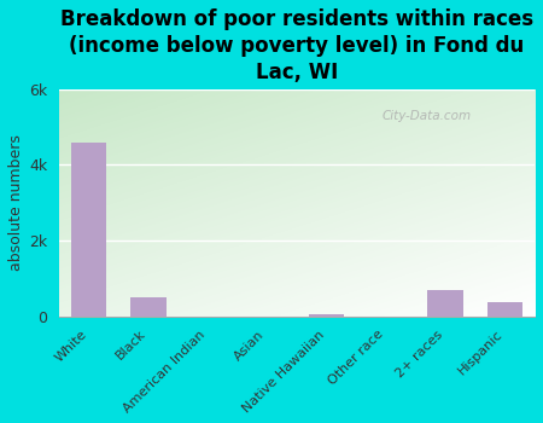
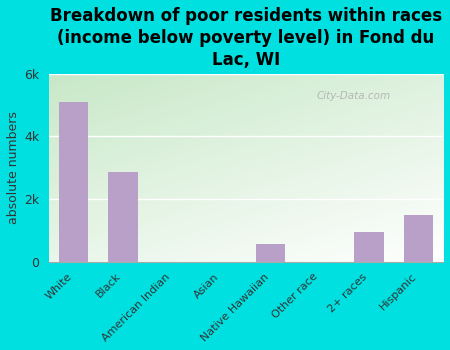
White: 4.60k -> 5.10k
Black: 0.50k -> 2.85k
Native Hawaiian: 0.06k -> 0.55k
2+ races: 0.70k -> 0.95k
Hispanic: 0.38k -> 1.50k
